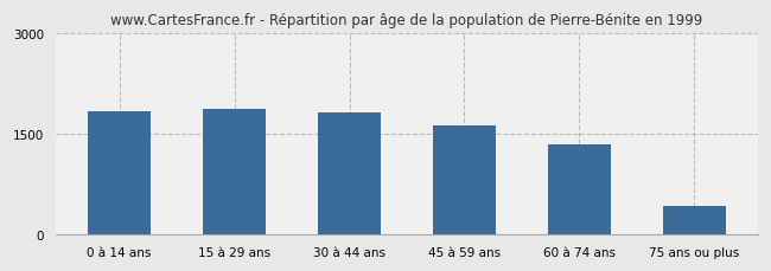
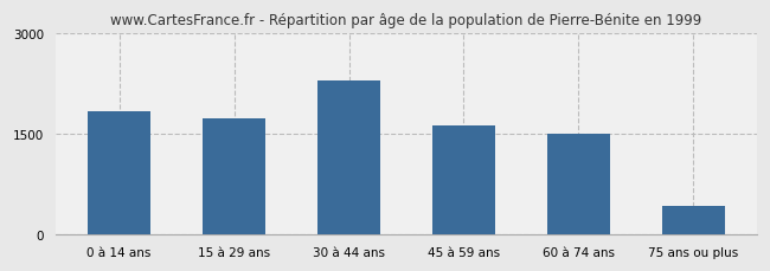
15 à 29 ans: 1870 -> 1740
30 à 44 ans: 1830 -> 2300
60 à 74 ans: 1350 -> 1500
